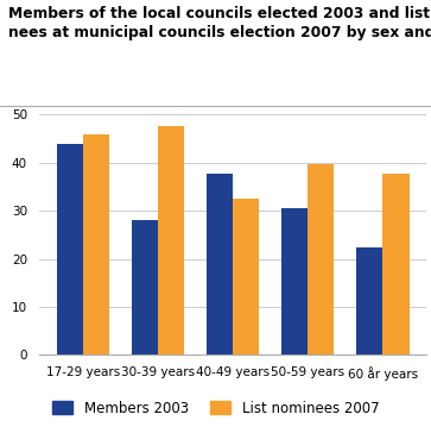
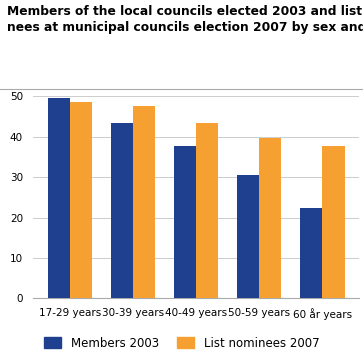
Members 2003/17-29 years: 44.0 -> 49.7
List nominees 2007/17-29 years: 46.0 -> 48.7
Members 2003/30-39 years: 28.0 -> 43.5
List nominees 2007/40-49 years: 32.5 -> 43.5
